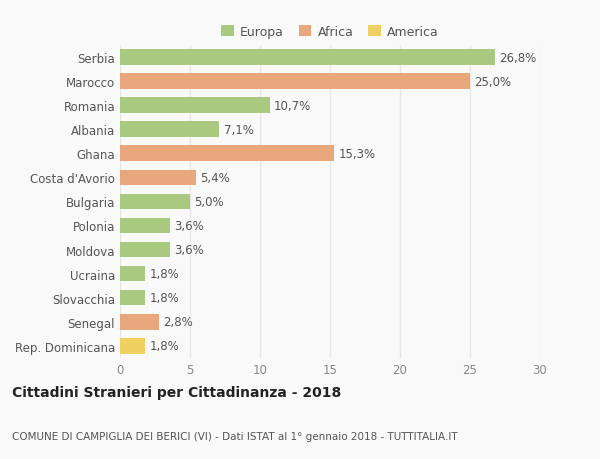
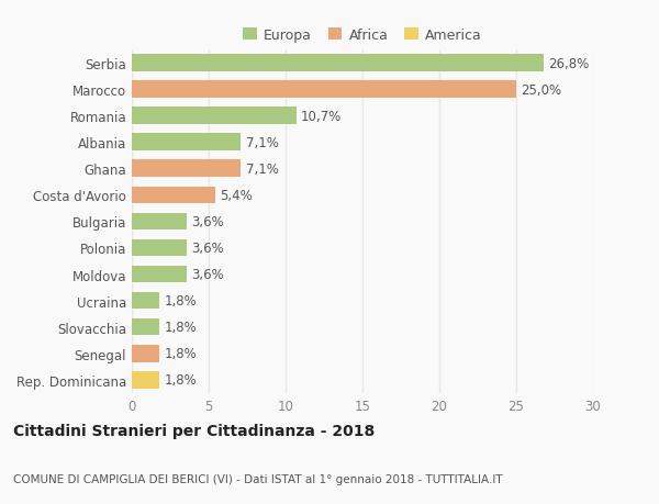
Ghana: 15,3% -> 7,1%
Bulgaria: 5,0% -> 3,6%
Senegal: 2,8% -> 1,8%
